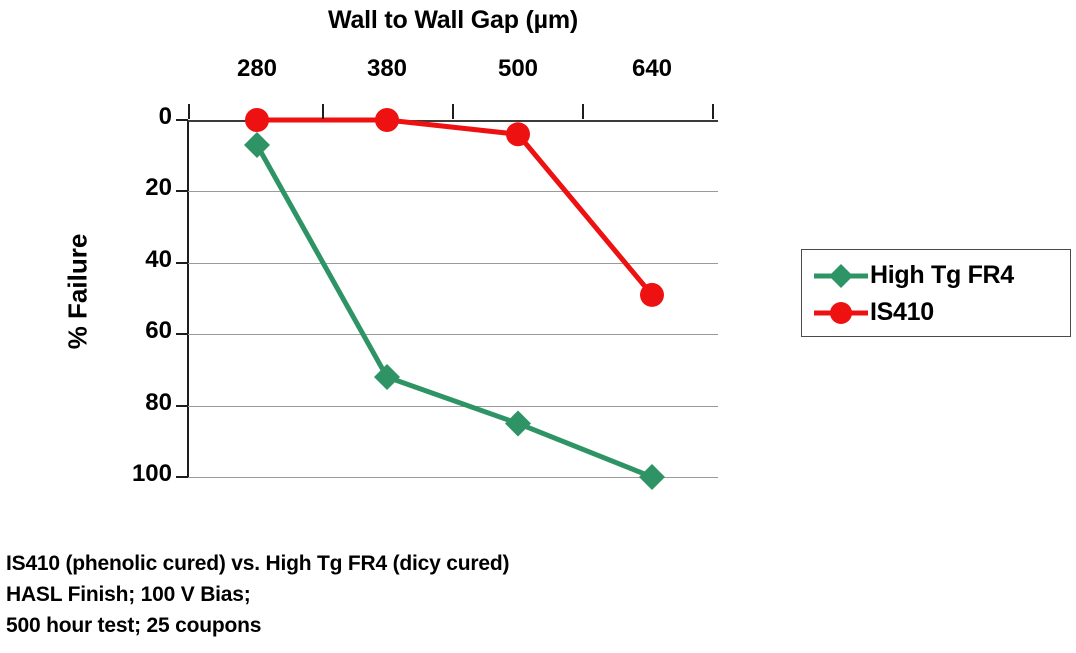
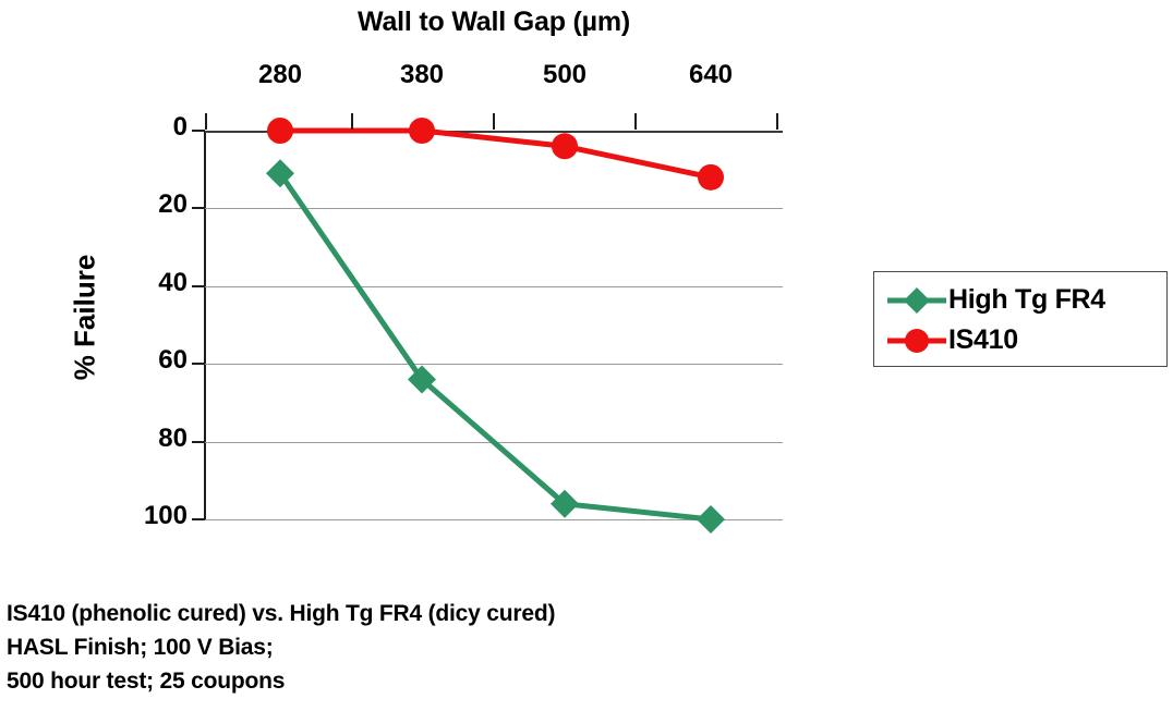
High Tg FR4/280: 7 -> 11
High Tg FR4/380: 72 -> 64
High Tg FR4/500: 85 -> 96
IS410/640: 49 -> 12
